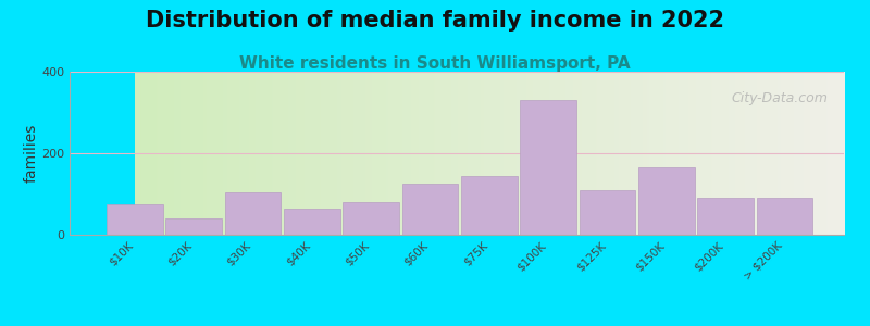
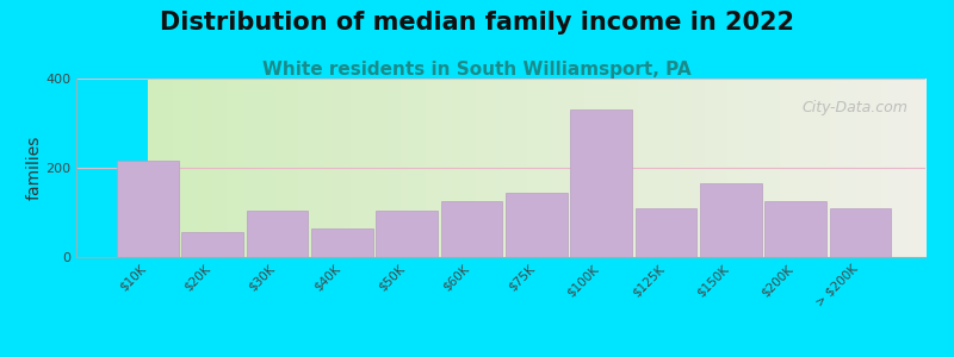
$10K: 75 -> 215
$20K: 40 -> 55
$50K: 80 -> 105
$200K: 90 -> 125
> $200K: 90 -> 110
